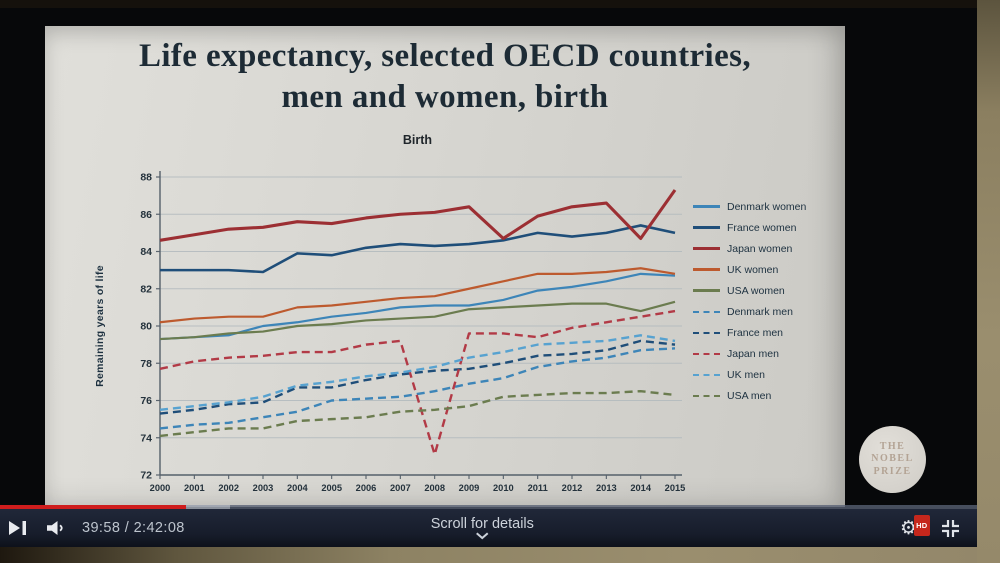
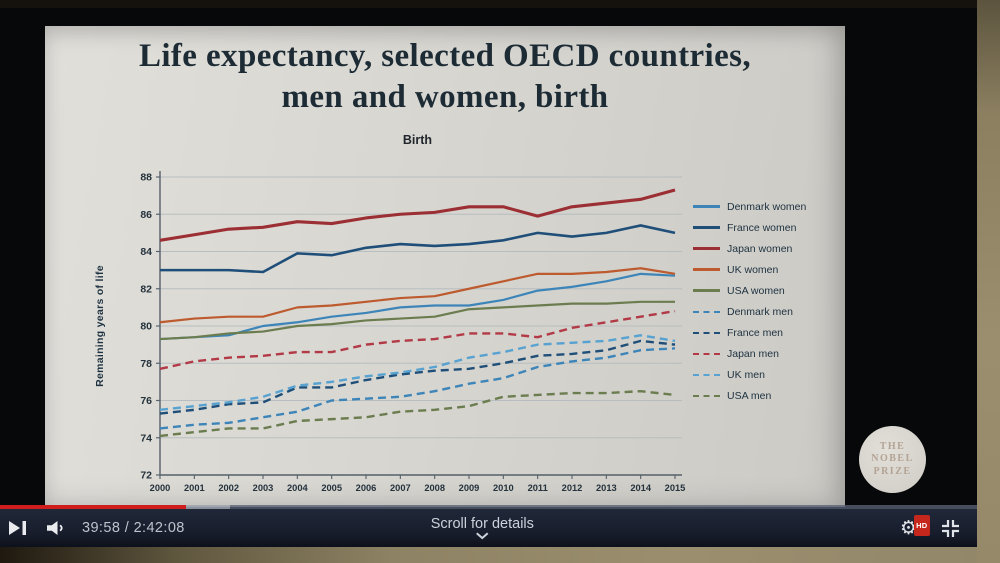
Japan men/2008: 73.1 -> 79.3
Japan women/2010: 84.7 -> 86.4
Japan women/2014: 84.7 -> 86.8
USA women/2014: 80.8 -> 81.3
